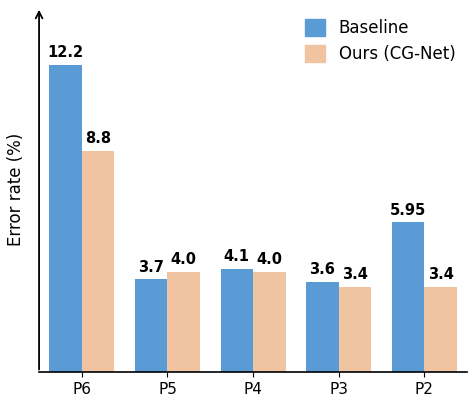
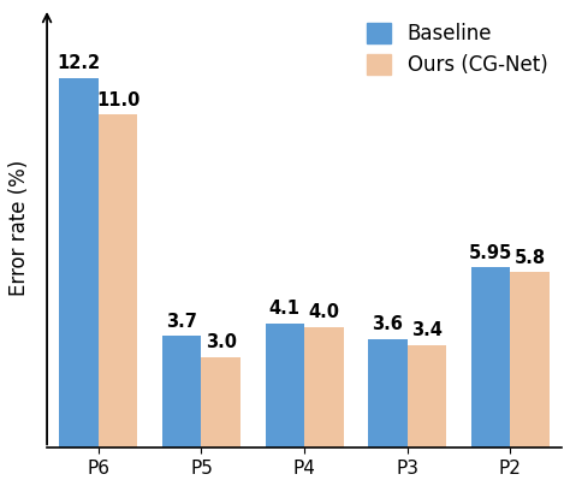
Ours (CG-Net)/P6: 8.8 -> 11.0
Ours (CG-Net)/P5: 4.0 -> 3.0
Ours (CG-Net)/P2: 3.4 -> 5.8
